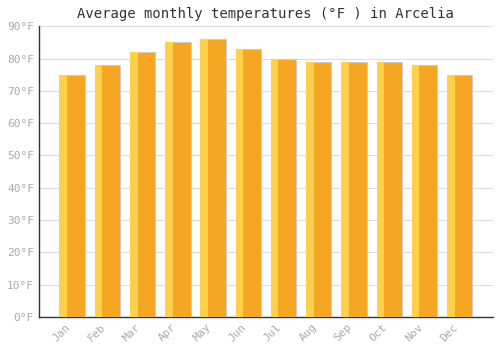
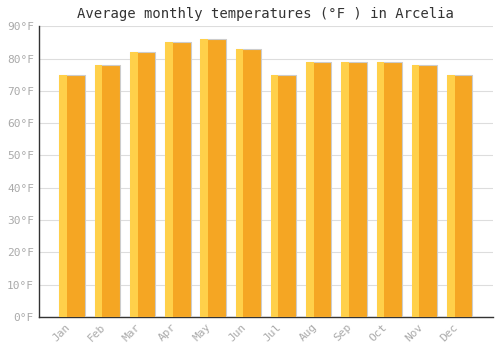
Jul: 80°F -> 75°F
